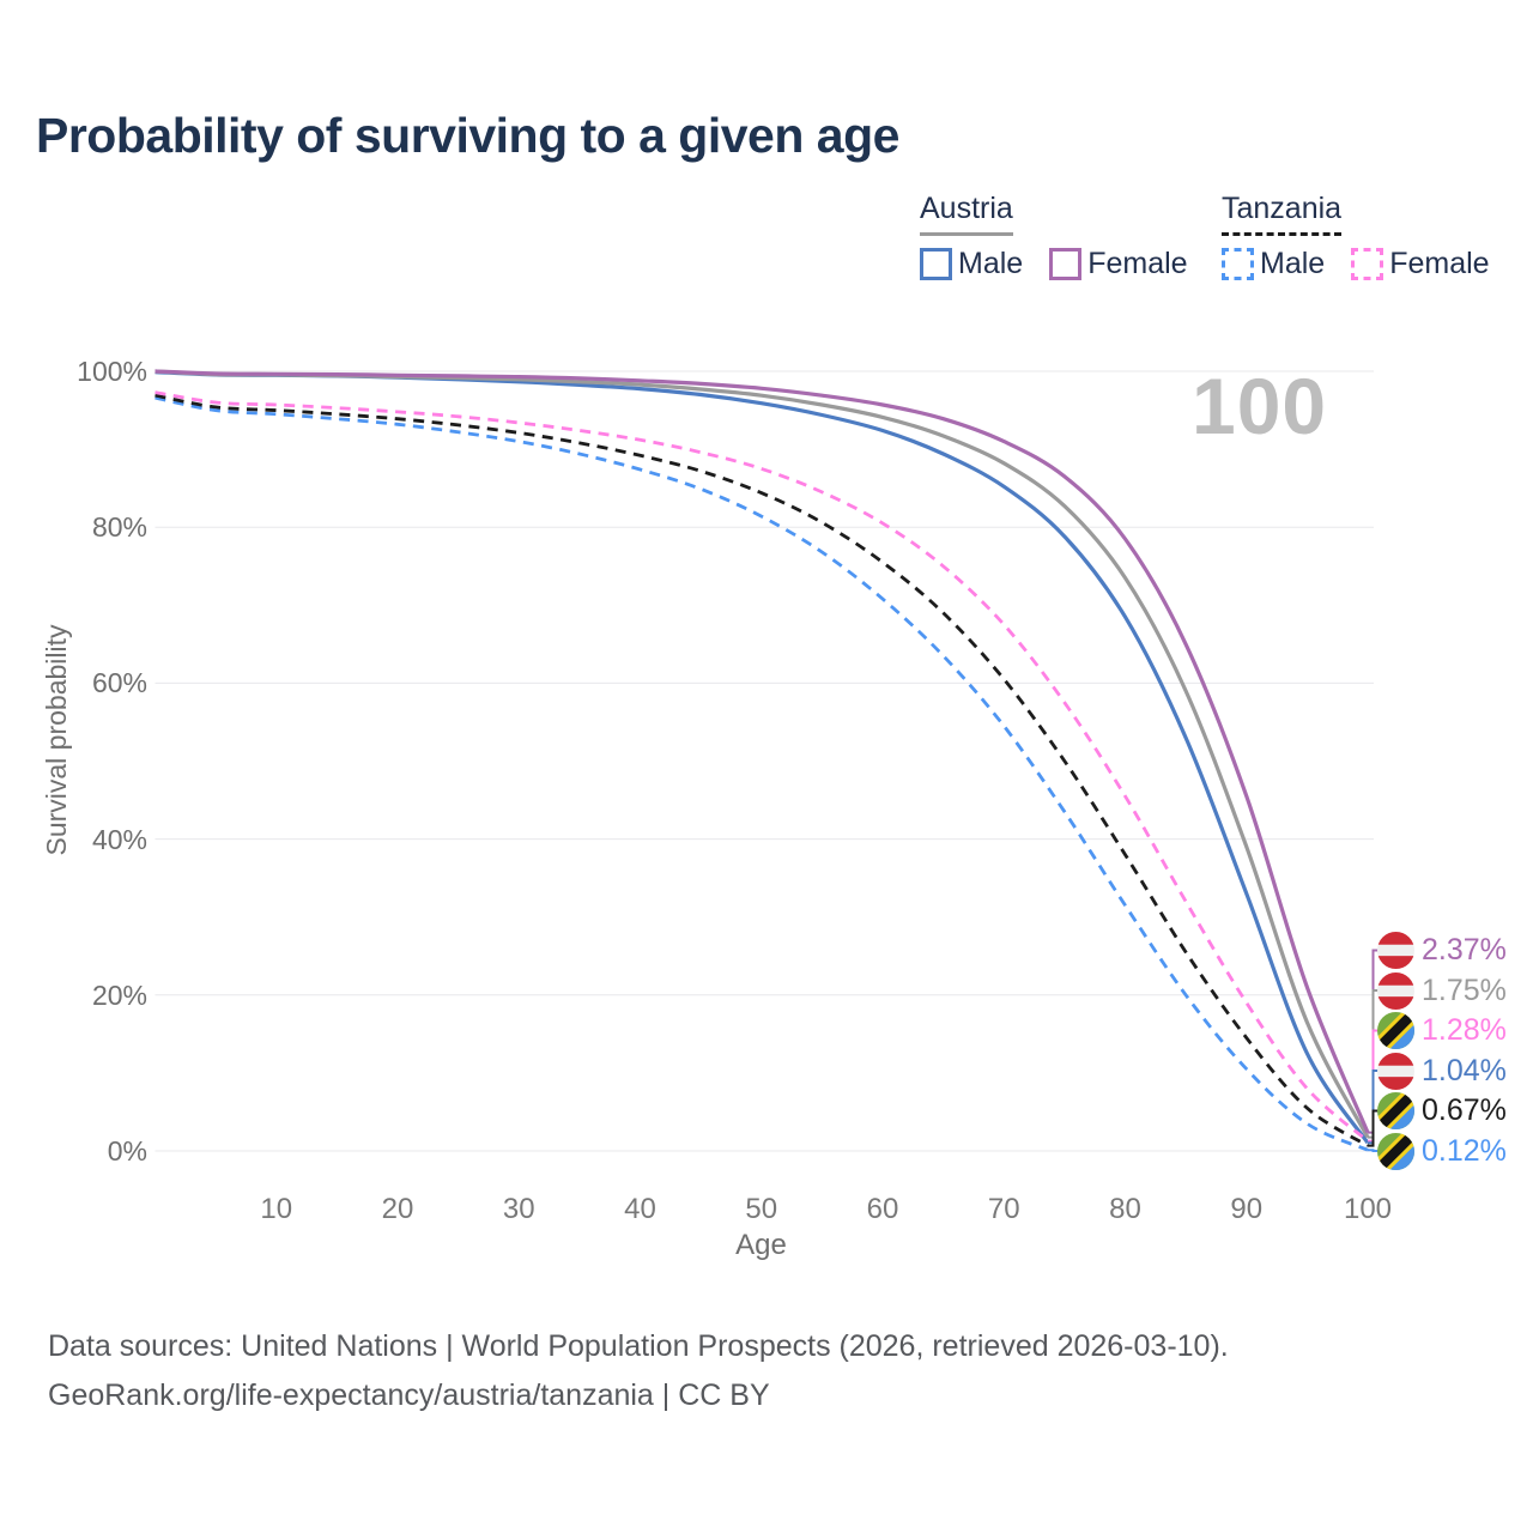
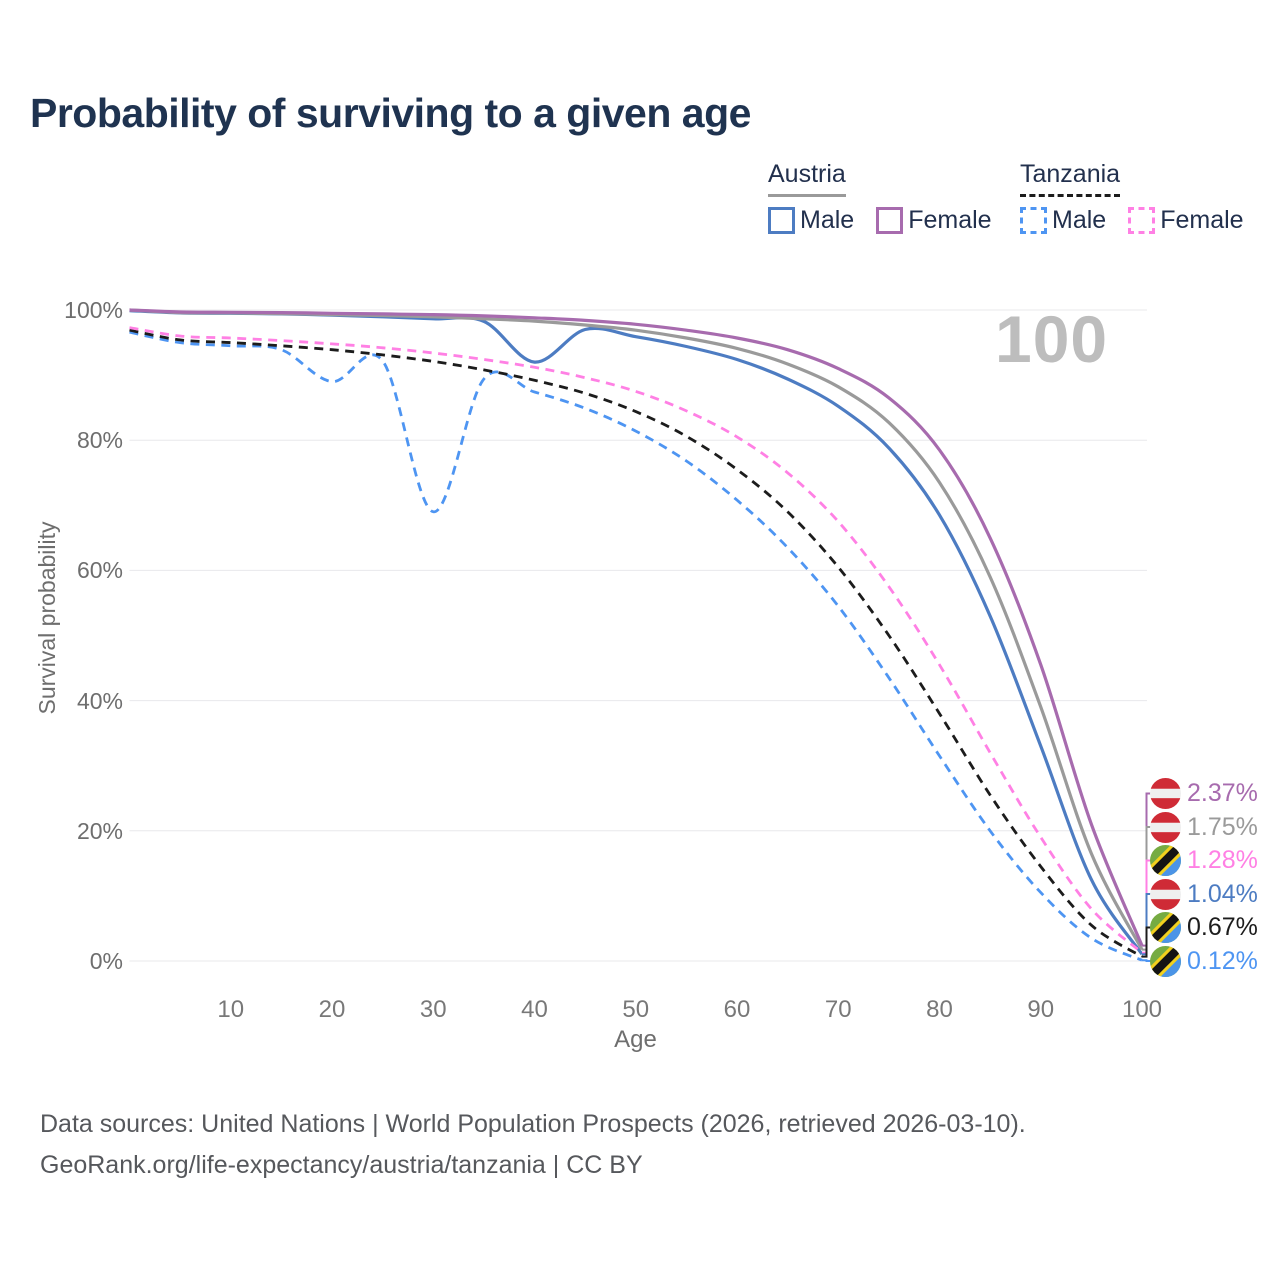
Tanzania Male/20: 93% -> 89%
Tanzania Male/30: 91% -> 69%
Austria Male/40: 98% -> 92%
